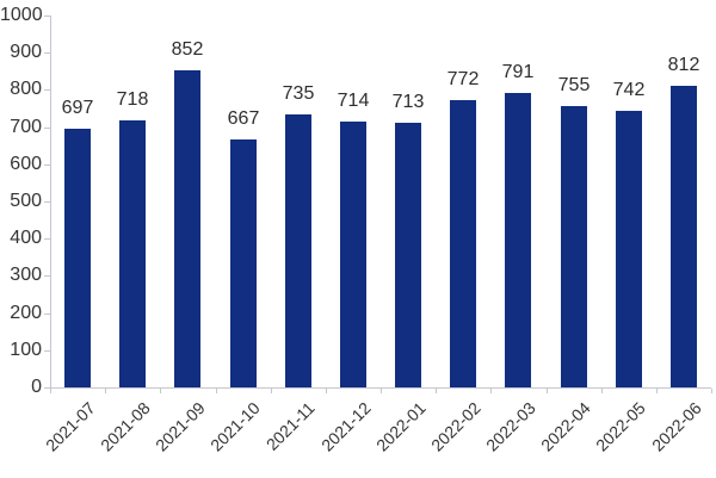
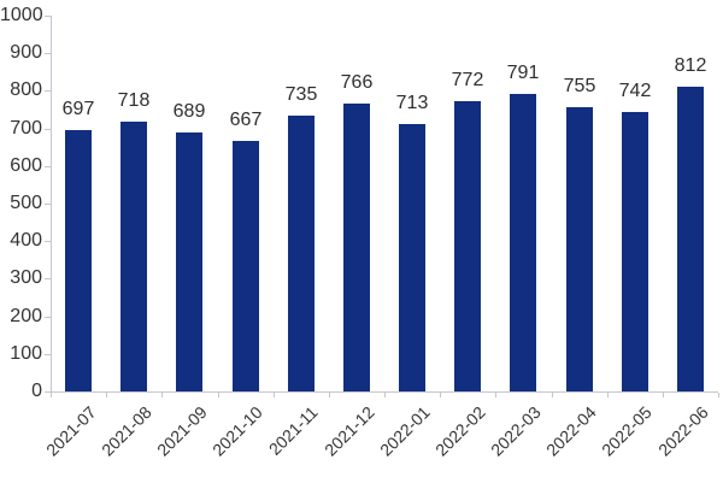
2021-09: 852 -> 689
2021-12: 714 -> 766
